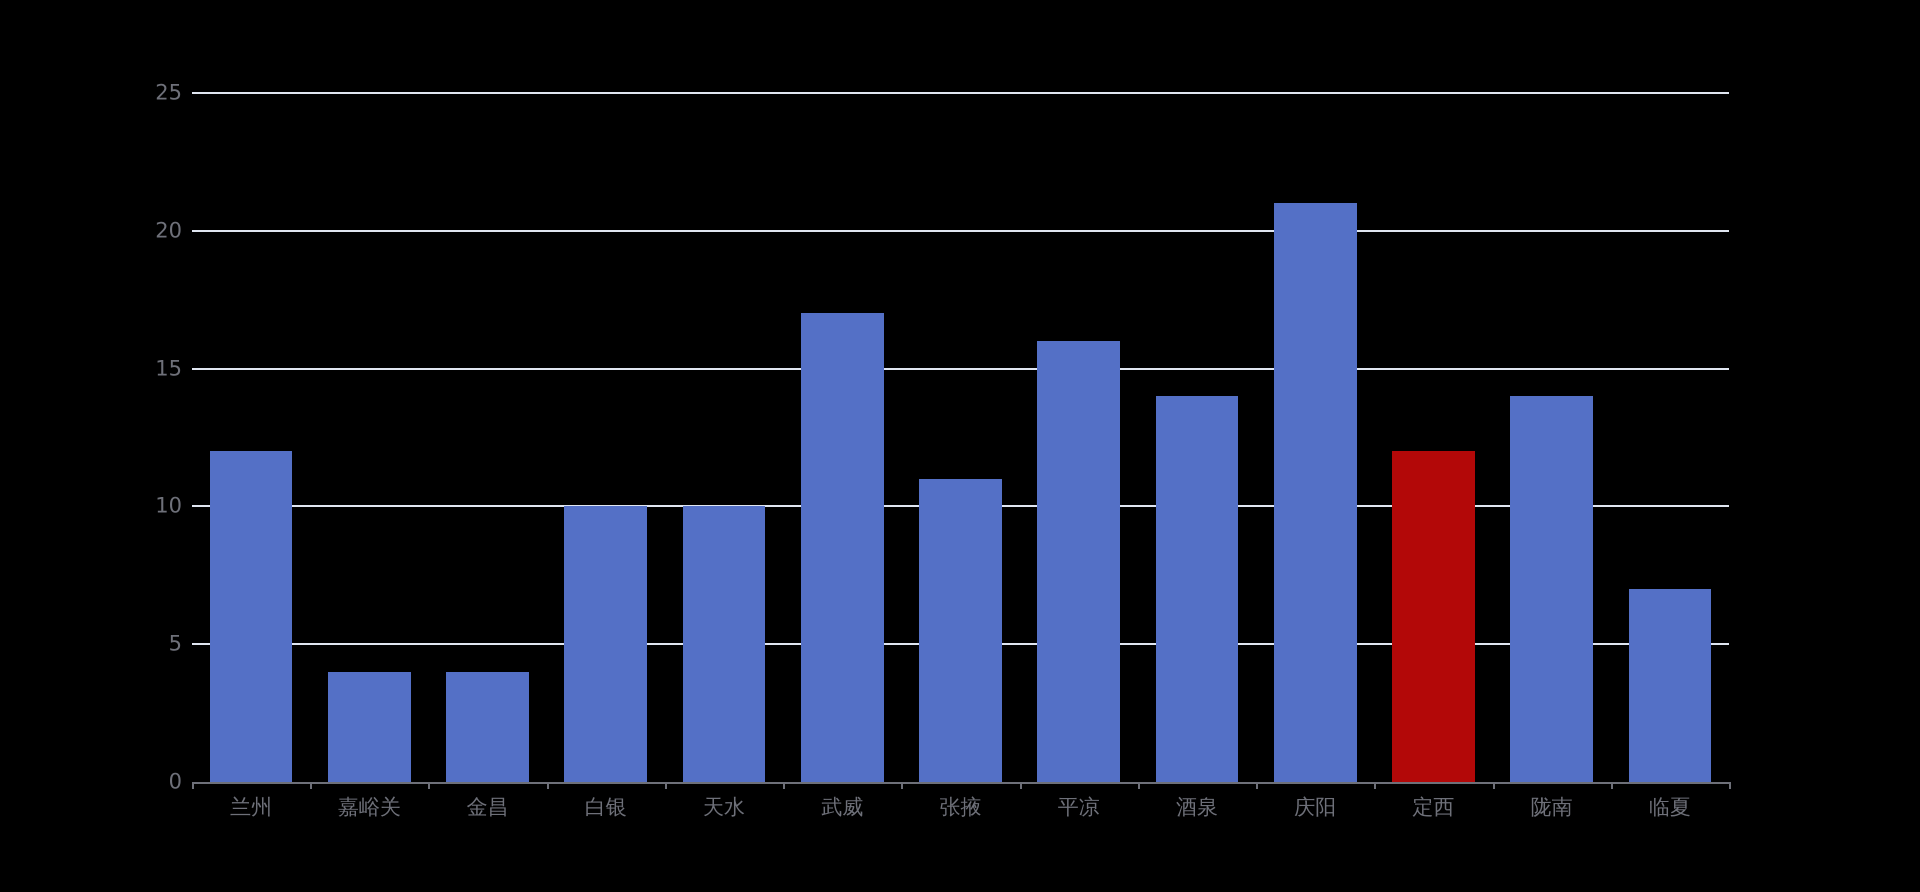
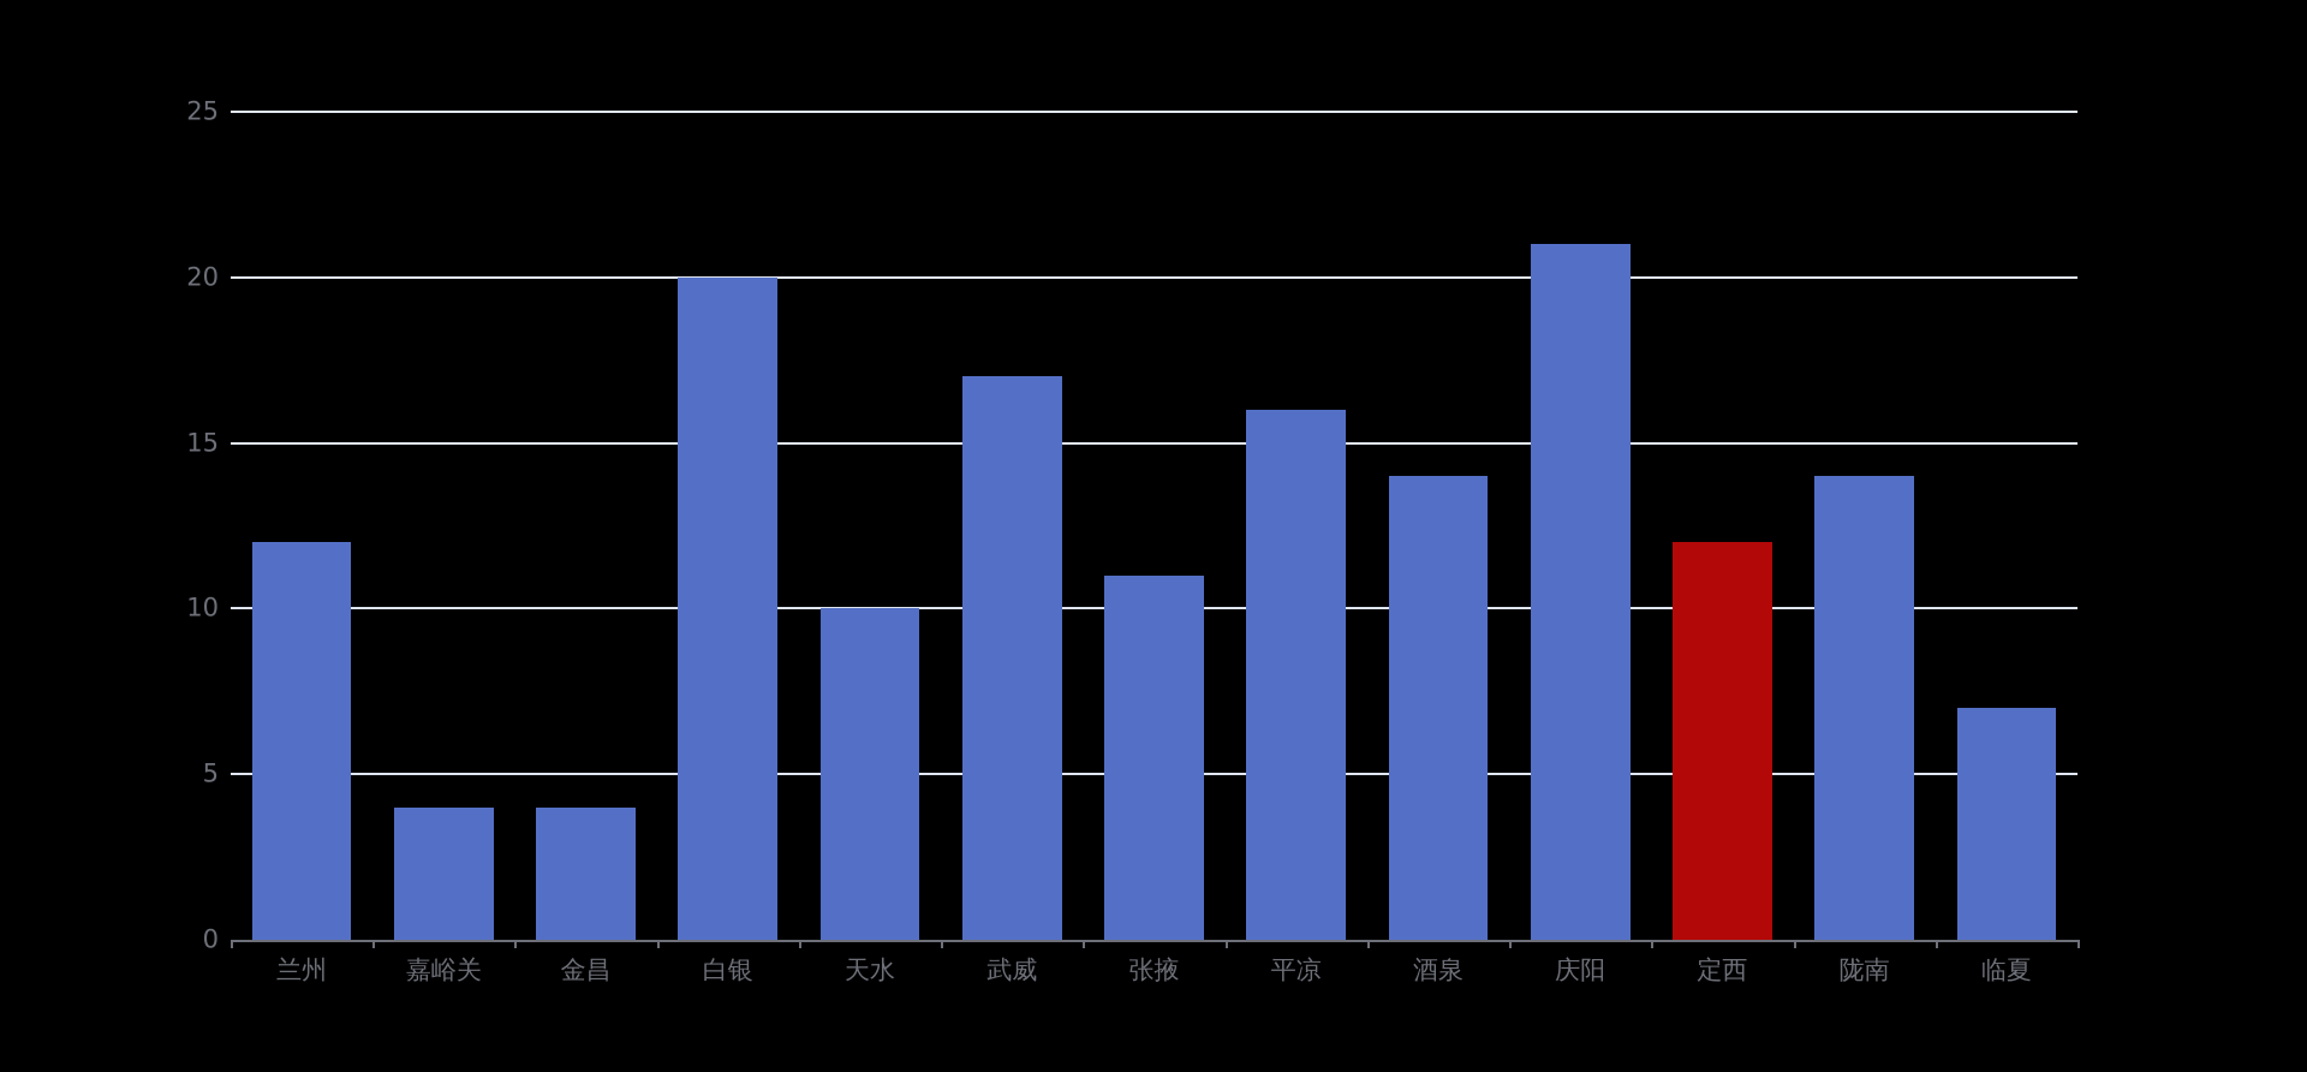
白银: 10 -> 20
